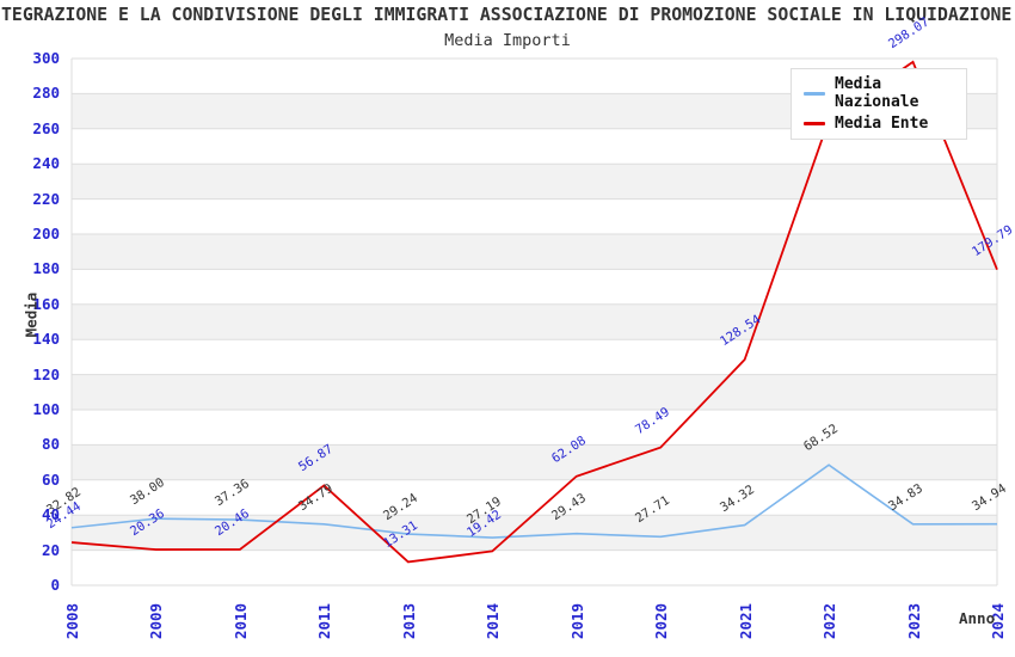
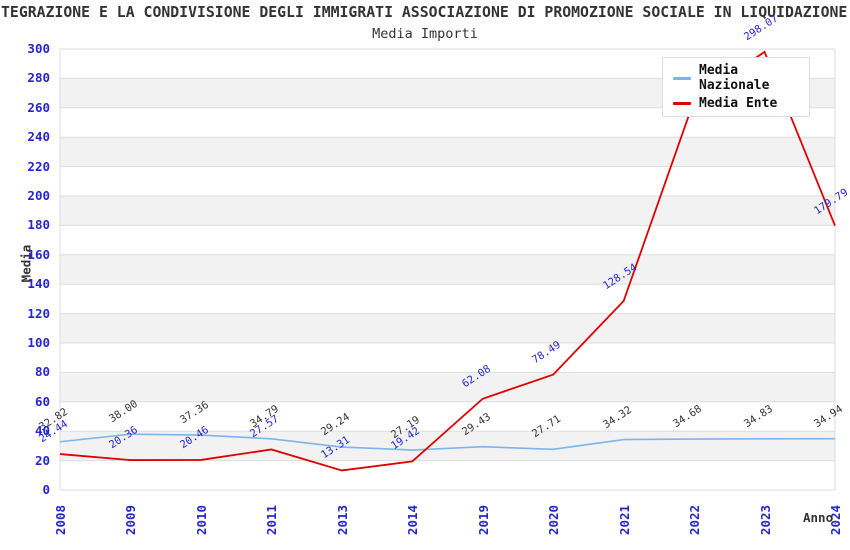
Media Ente/2011: 56.87 -> 27.57
Media Nazionale/2022: 68.52 -> 34.68
